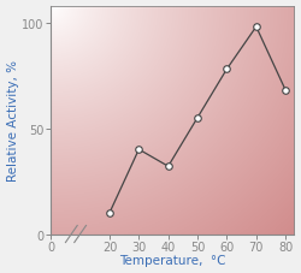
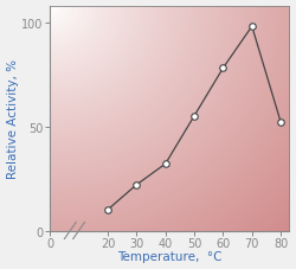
30: 40 -> 22
80: 68 -> 52
